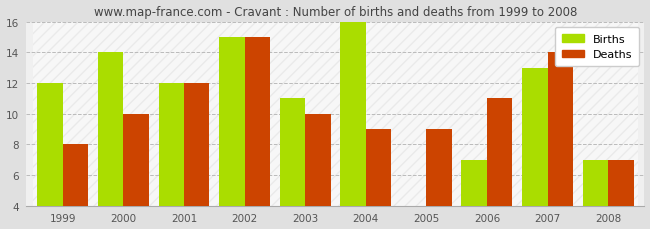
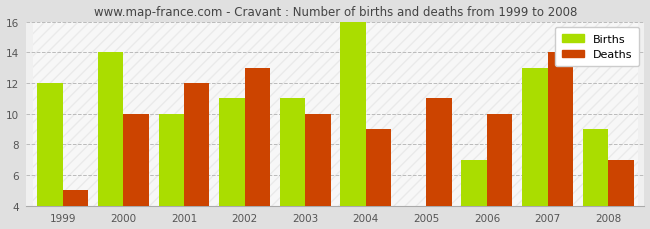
Deaths/1999: 8 -> 5
Births/2001: 12 -> 10
Births/2002: 15 -> 11
Deaths/2002: 15 -> 13
Deaths/2005: 9 -> 11
Deaths/2006: 11 -> 10
Births/2008: 7 -> 9
